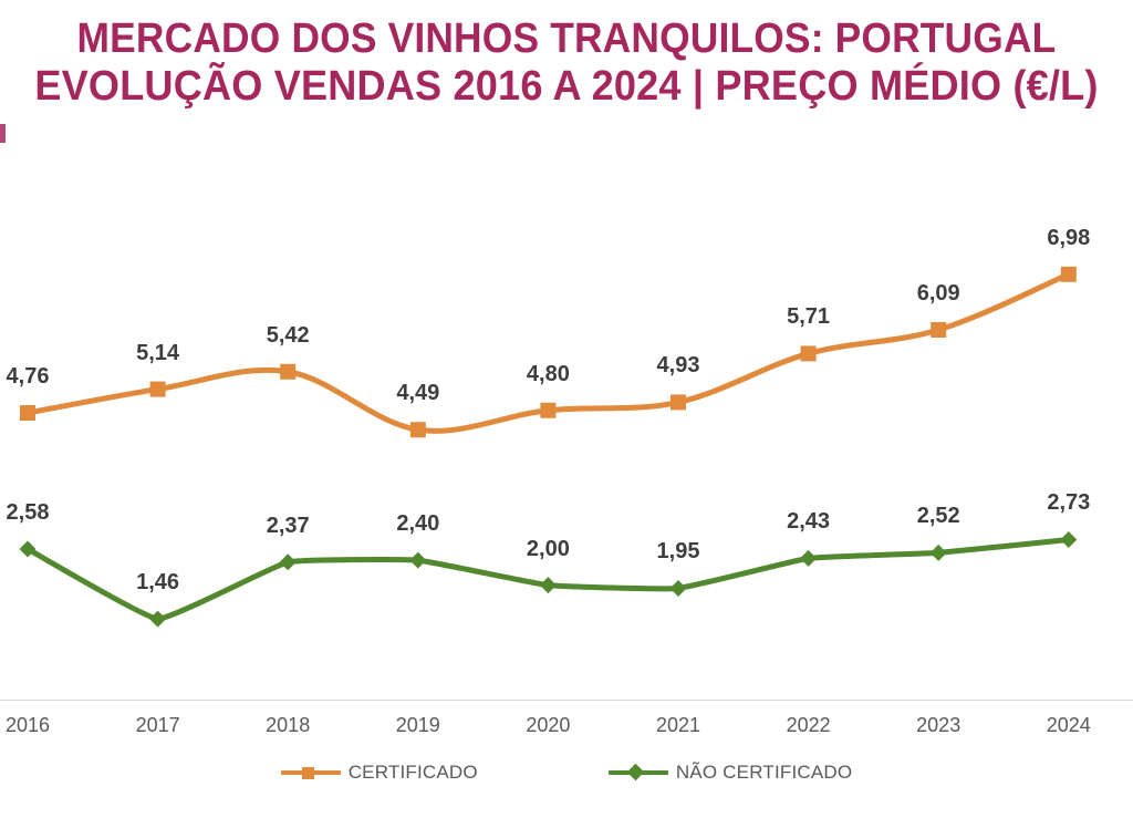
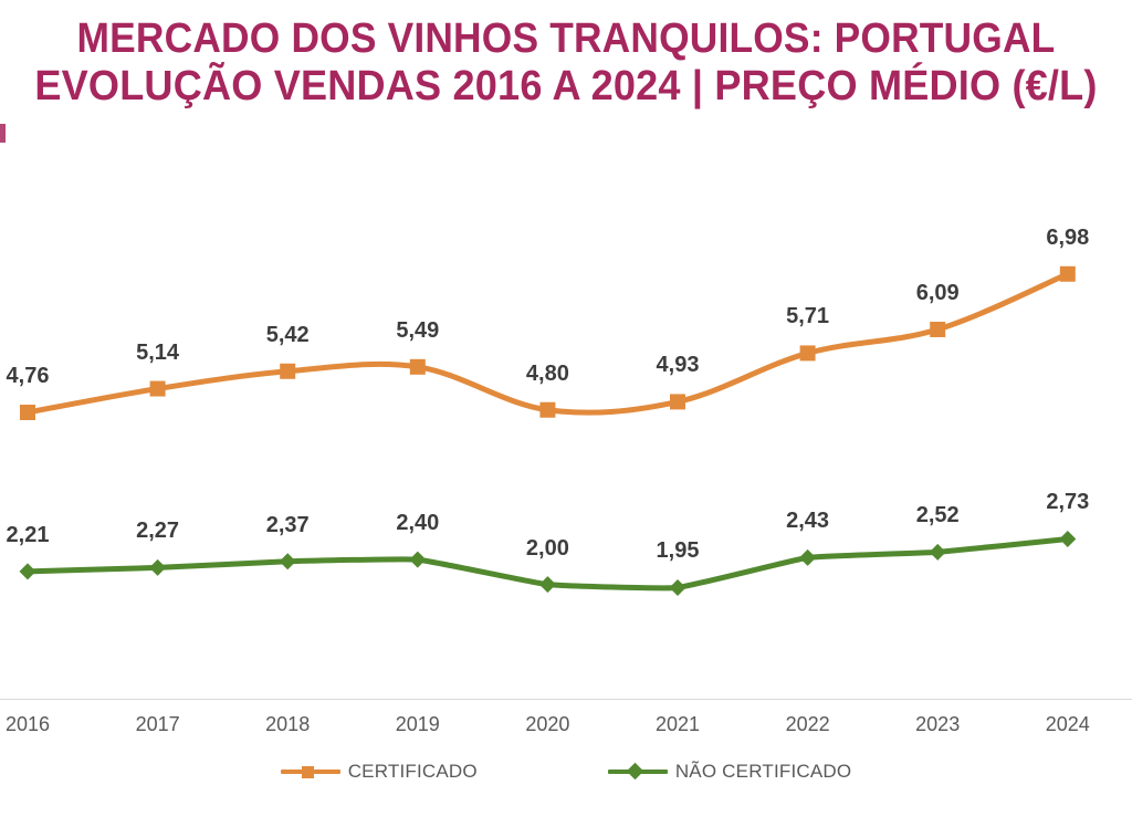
NÃO CERTIFICADO/2016: 2,58 -> 2,21
NÃO CERTIFICADO/2017: 1,46 -> 2,27
CERTIFICADO/2019: 4,49 -> 5,49
